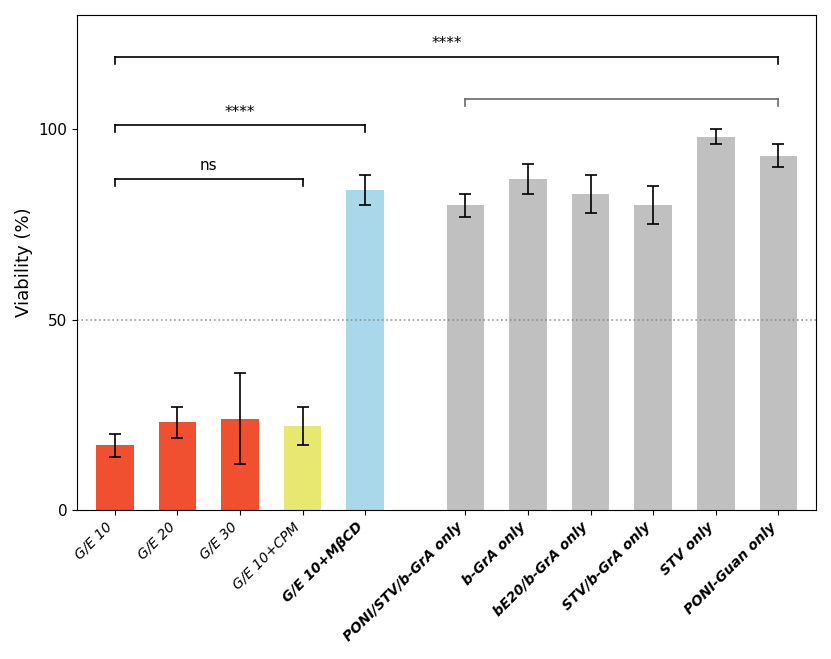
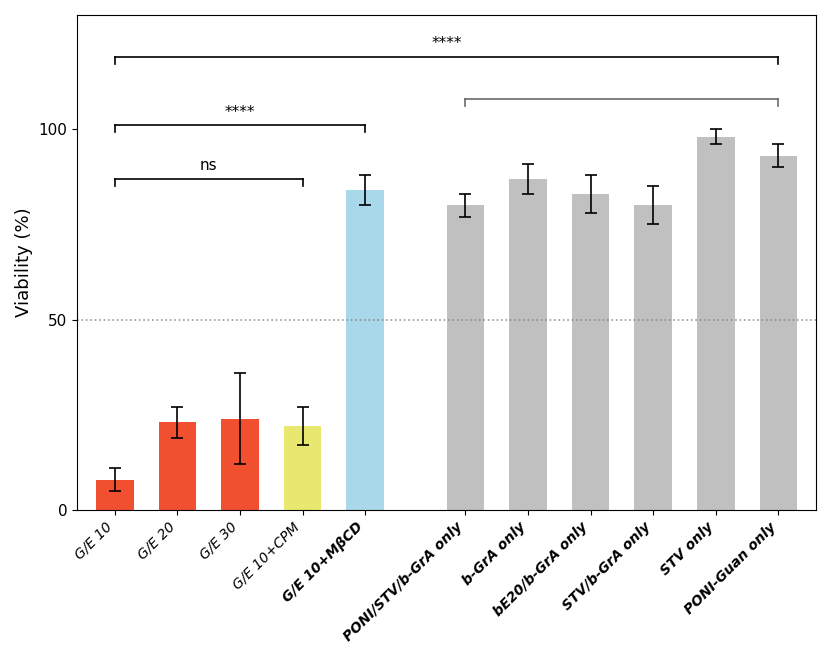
G/E 10: 17 -> 8
